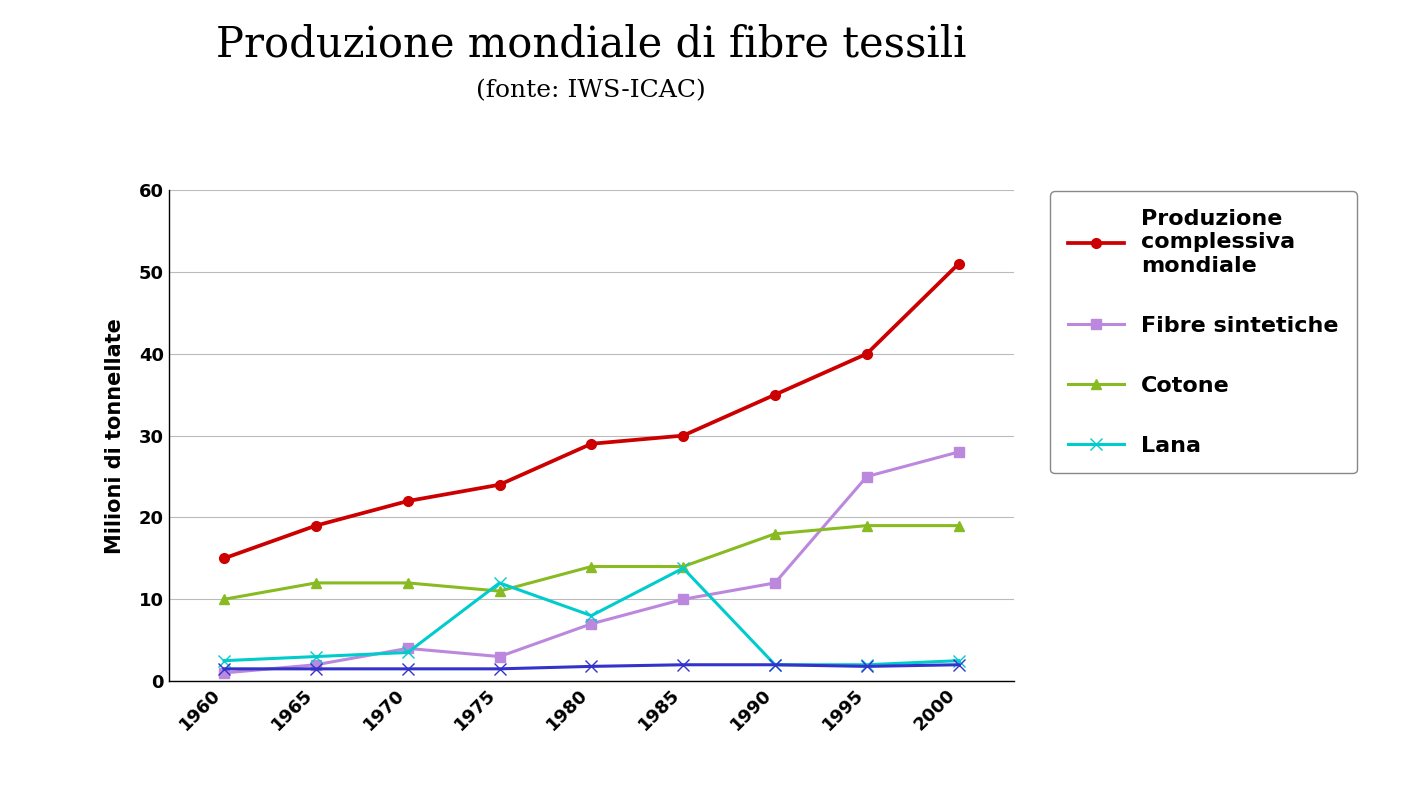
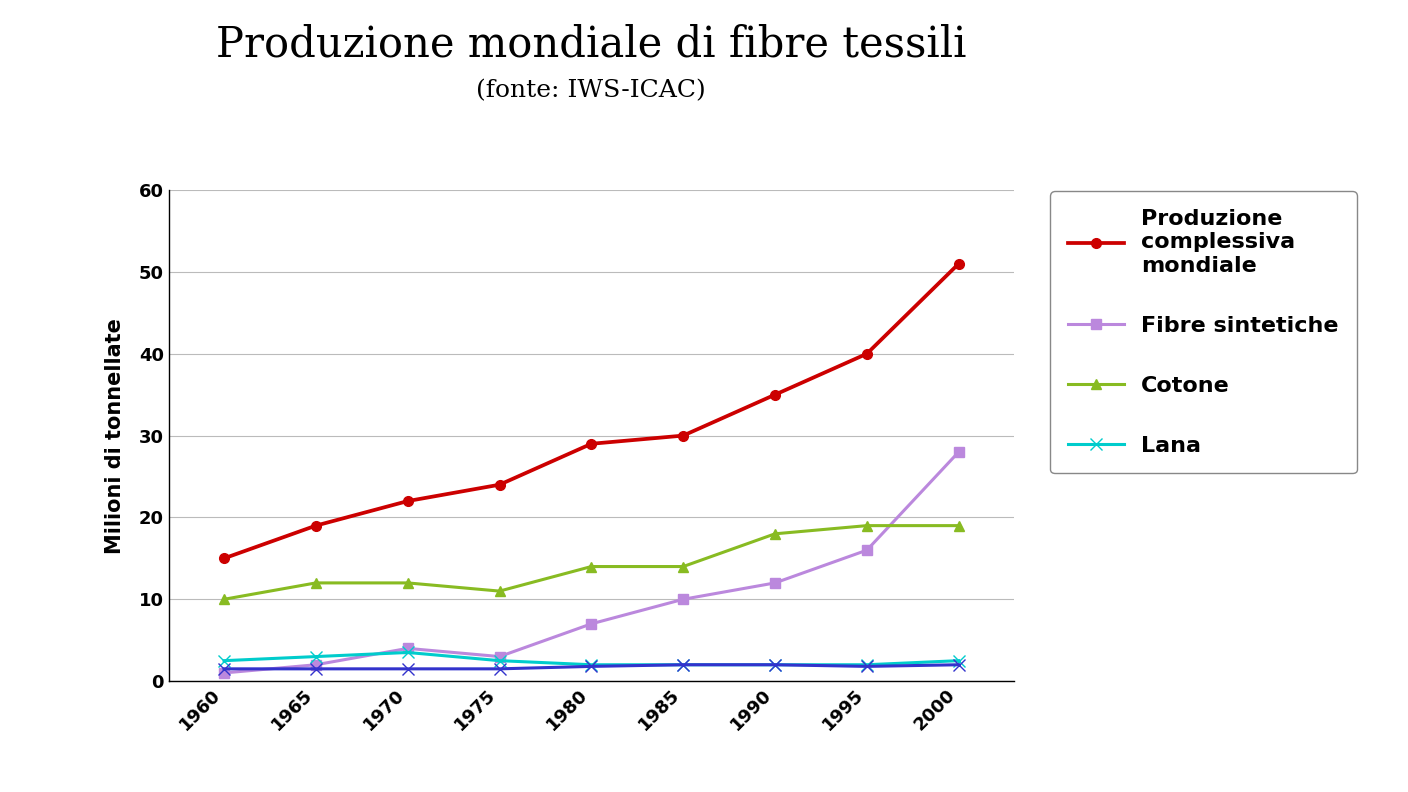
Lana/1975: 12.0 -> 2.5
Lana/1980: 8.0 -> 2.0
Lana/1985: 13.8 -> 2.0
Fibre sintetiche/1995: 25 -> 16
